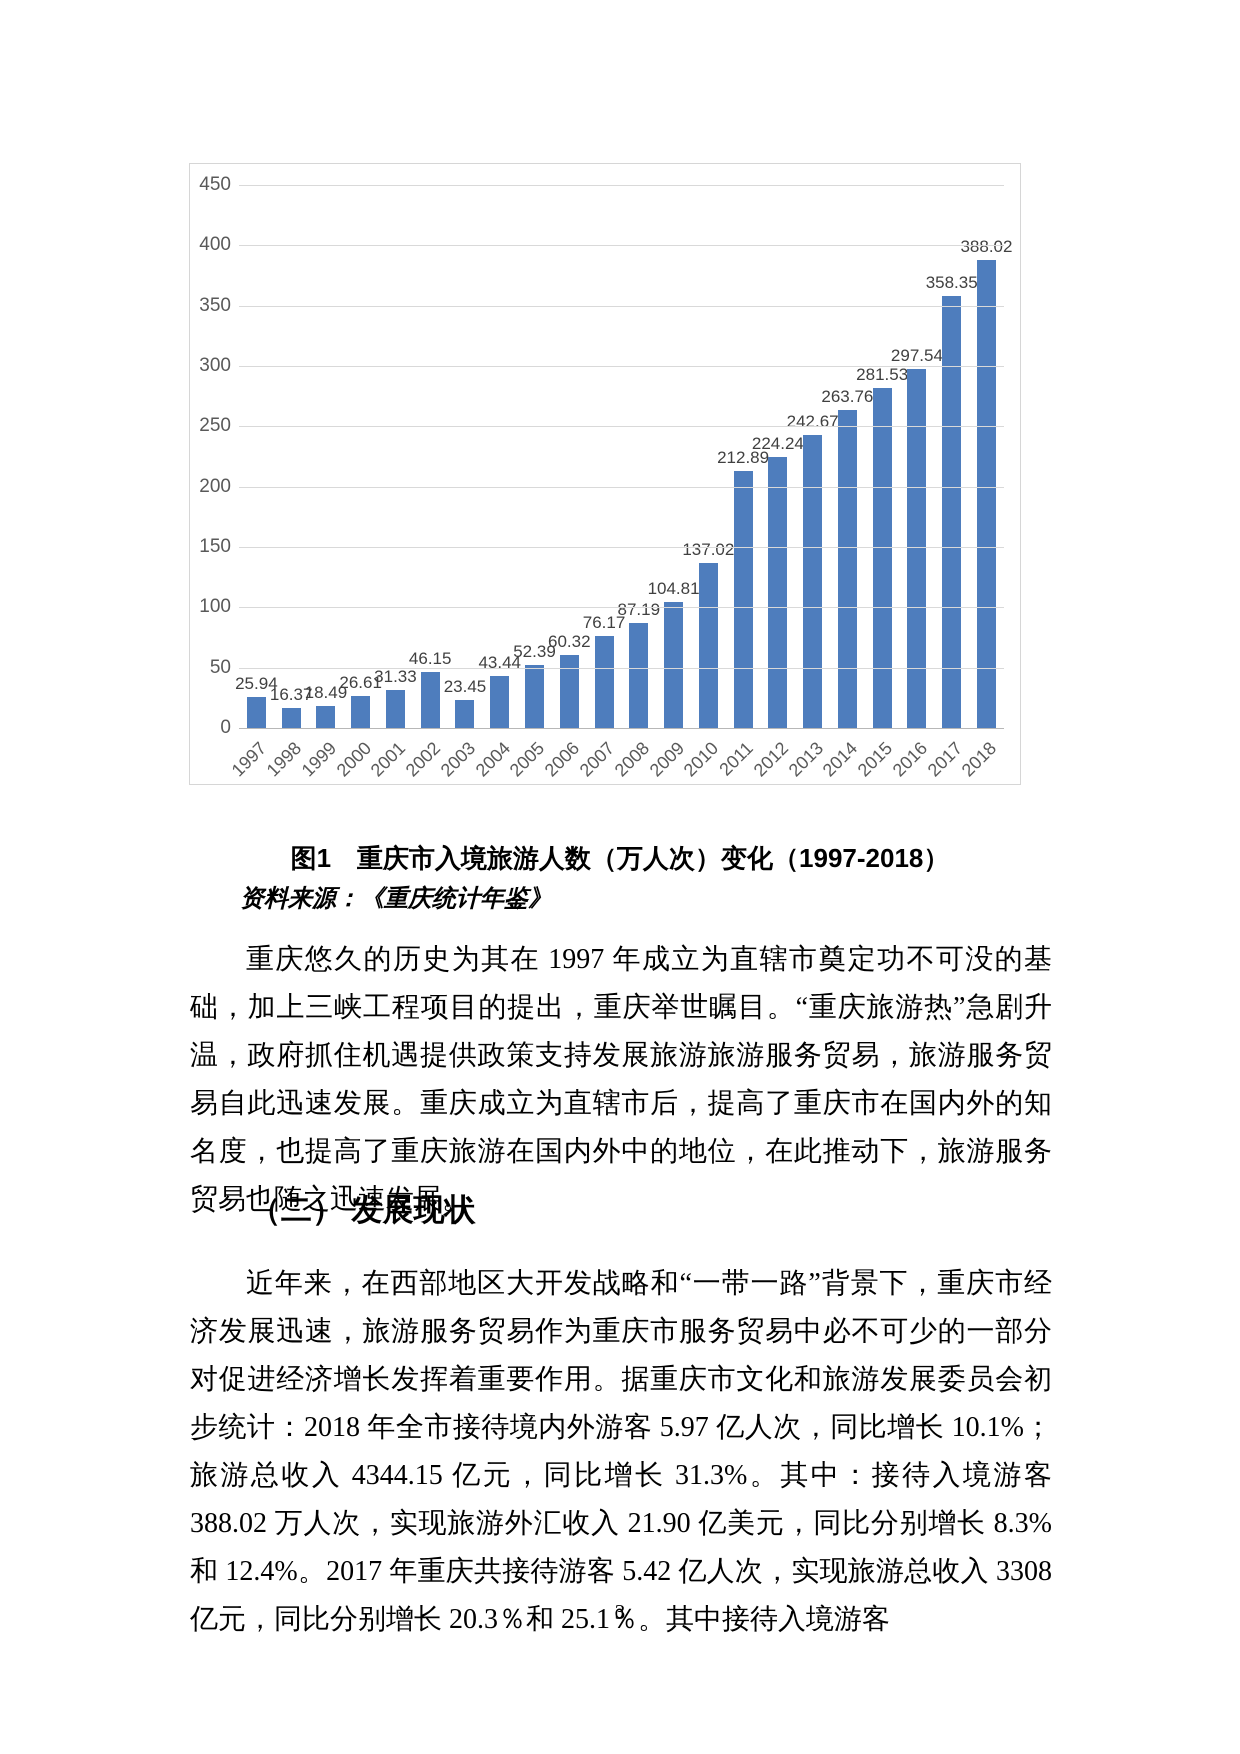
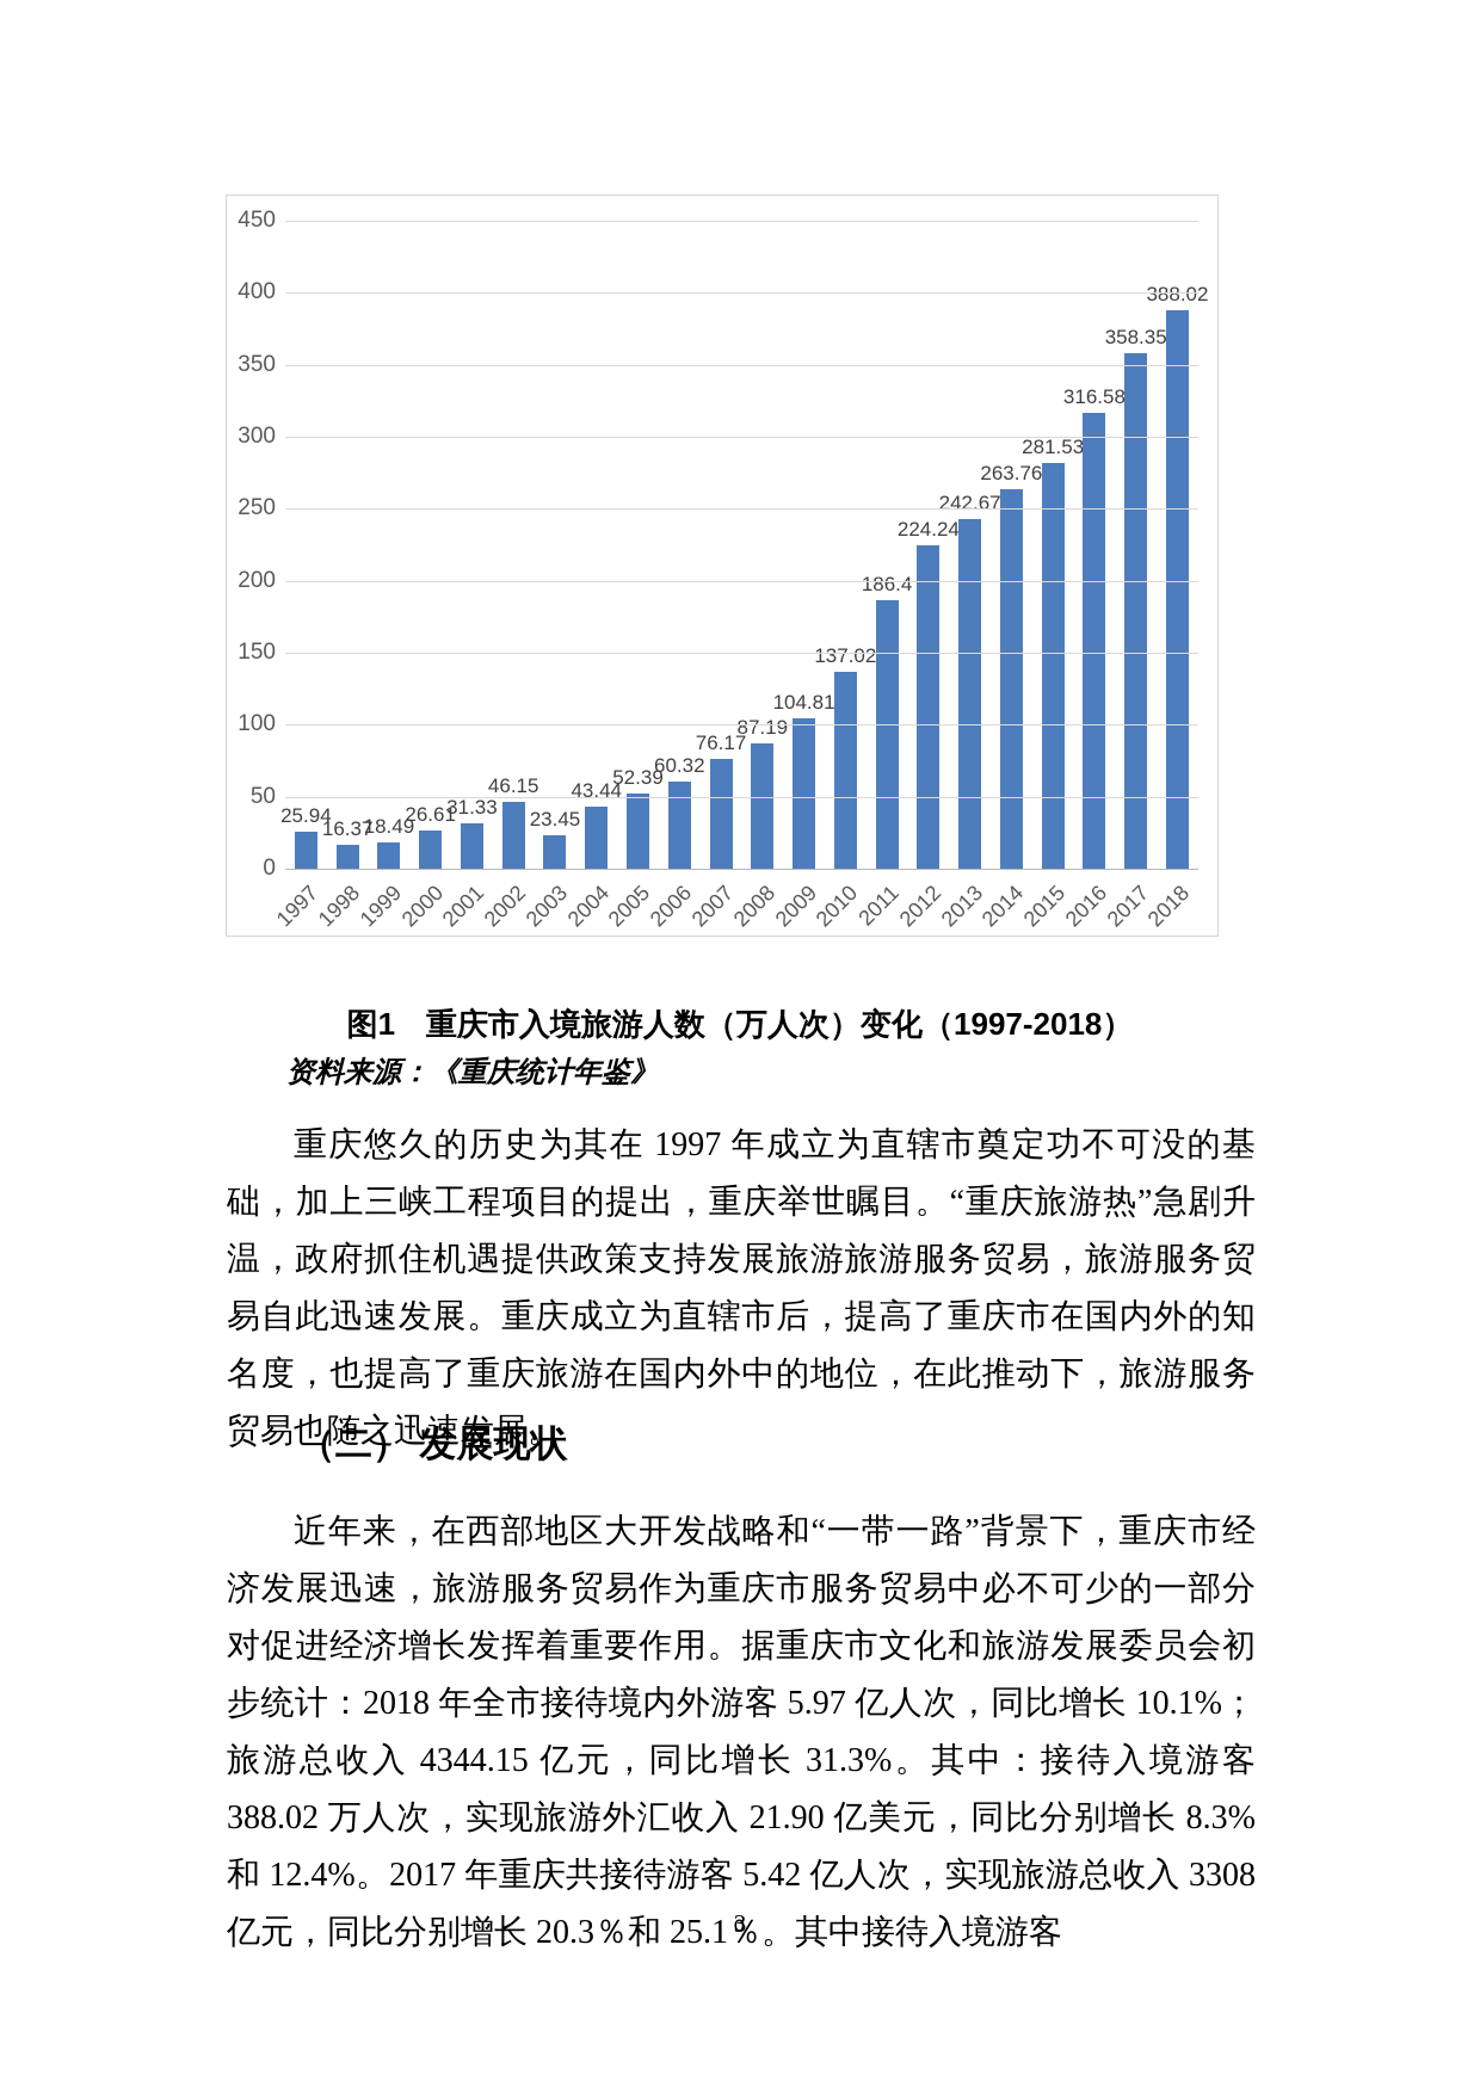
2011: 212.89 -> 186.4
2016: 297.54 -> 316.58
